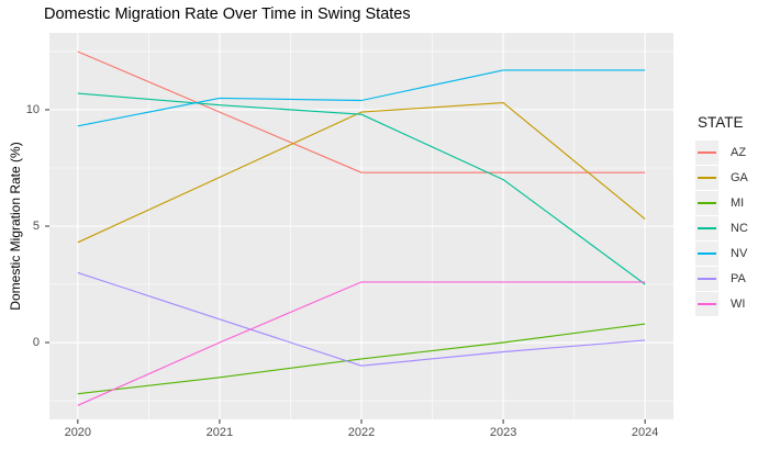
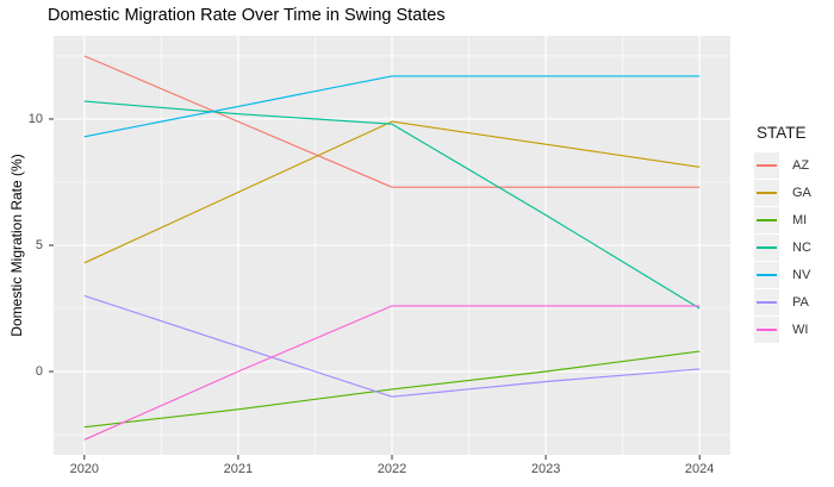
NV/2022: 10.4 -> 11.7
GA/2023: 10.3 -> 9.0
NC/2023: 7.0 -> 6.2
GA/2024: 5.3 -> 8.1
